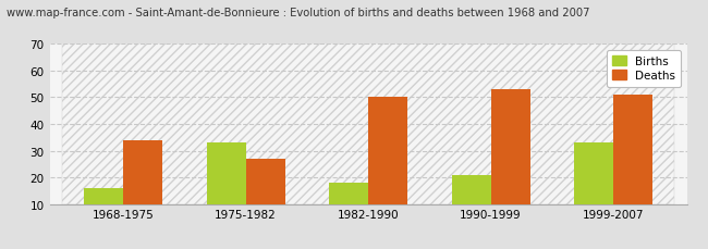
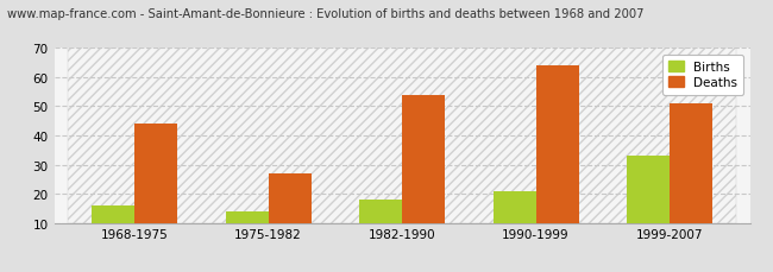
Deaths/1968-1975: 34 -> 44
Births/1975-1982: 33 -> 14
Deaths/1982-1990: 50 -> 54
Deaths/1990-1999: 53 -> 64
